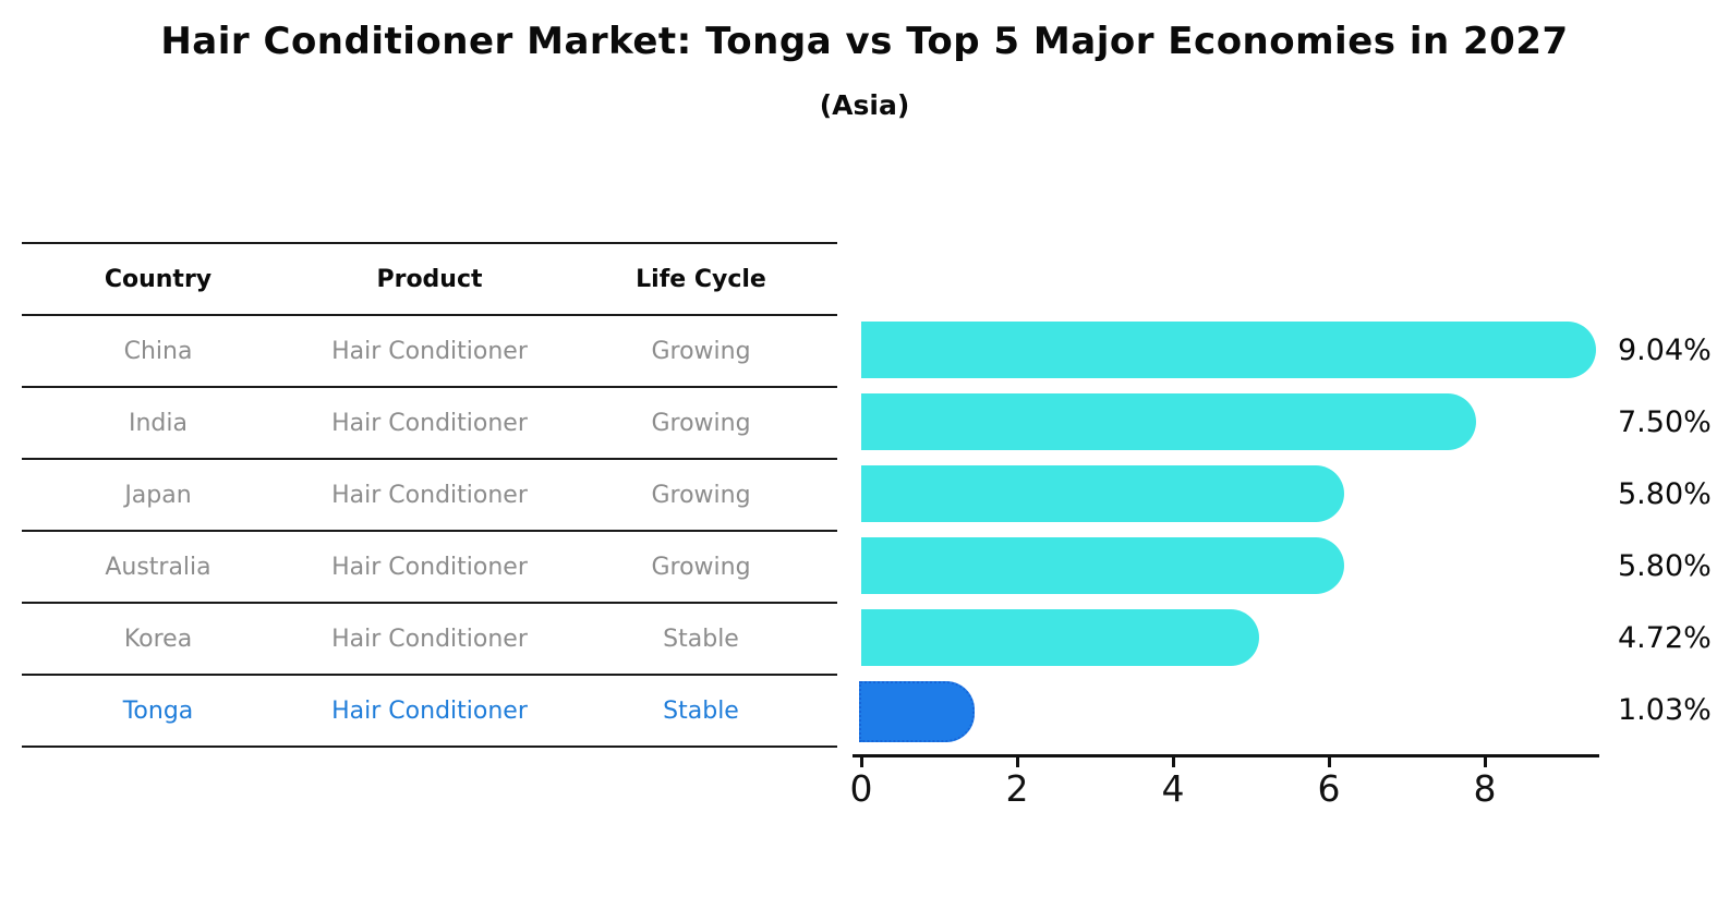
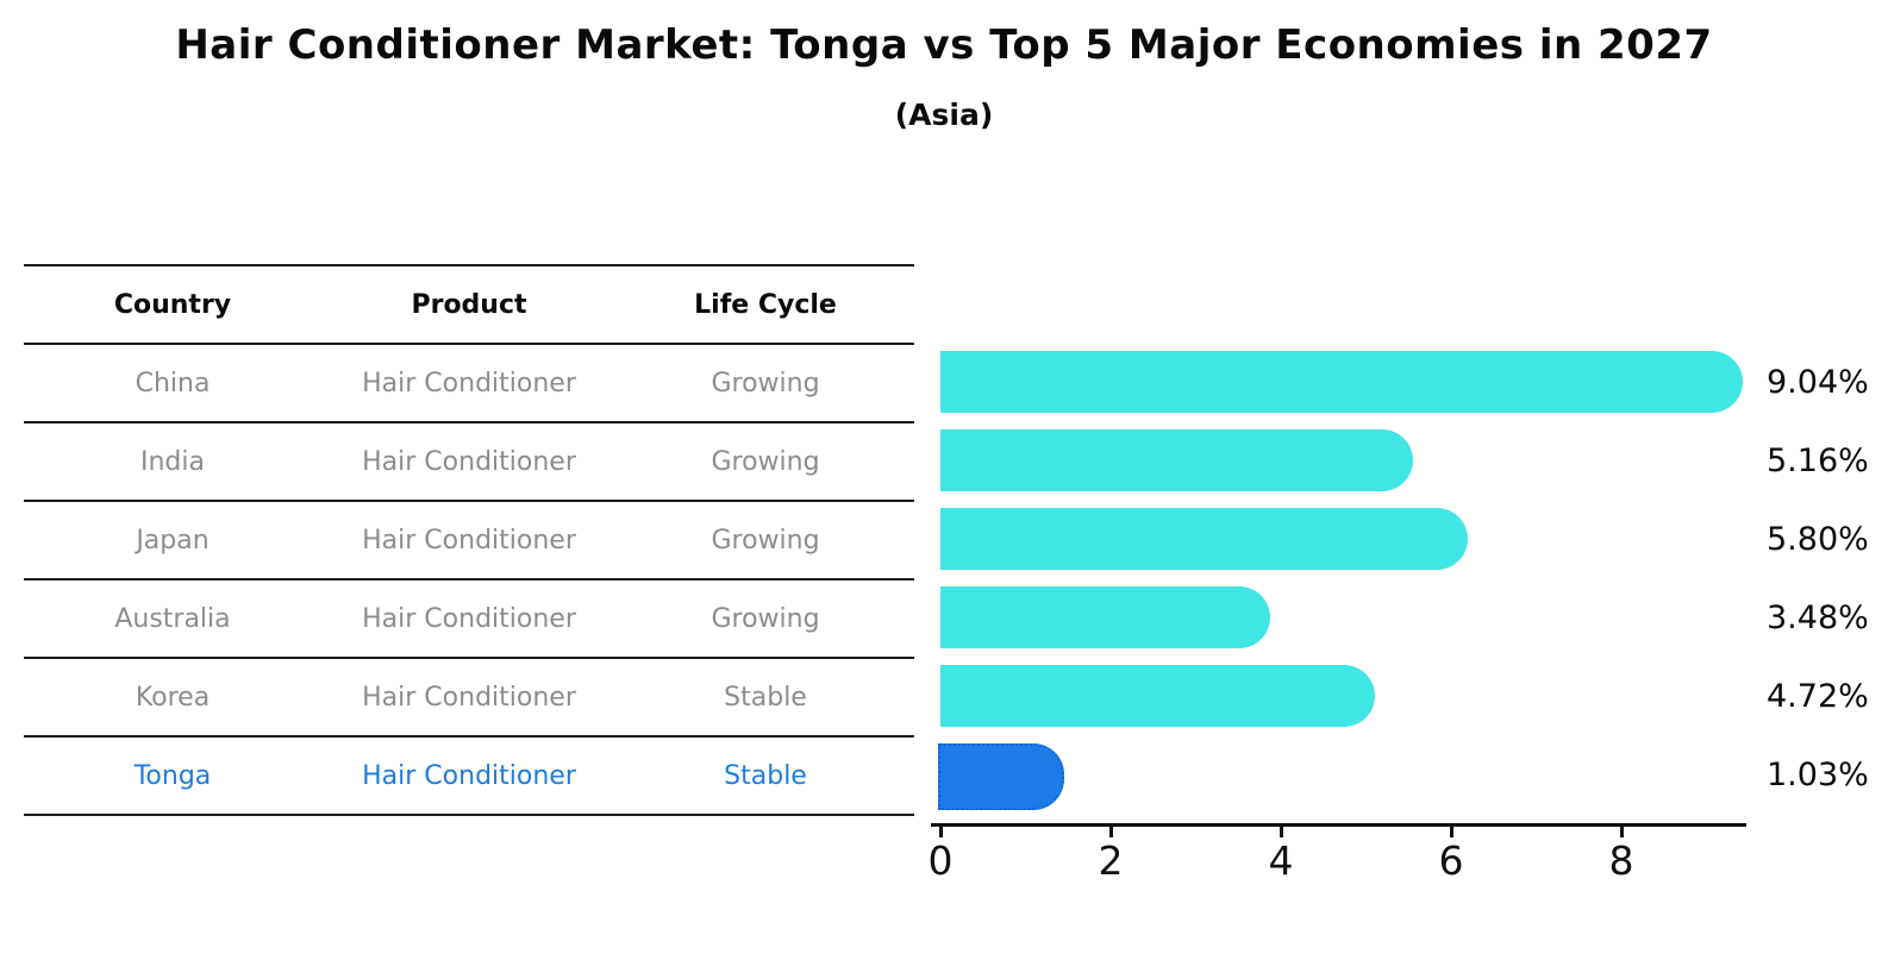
India: 7.50% -> 5.16%
Australia: 5.80% -> 3.48%
